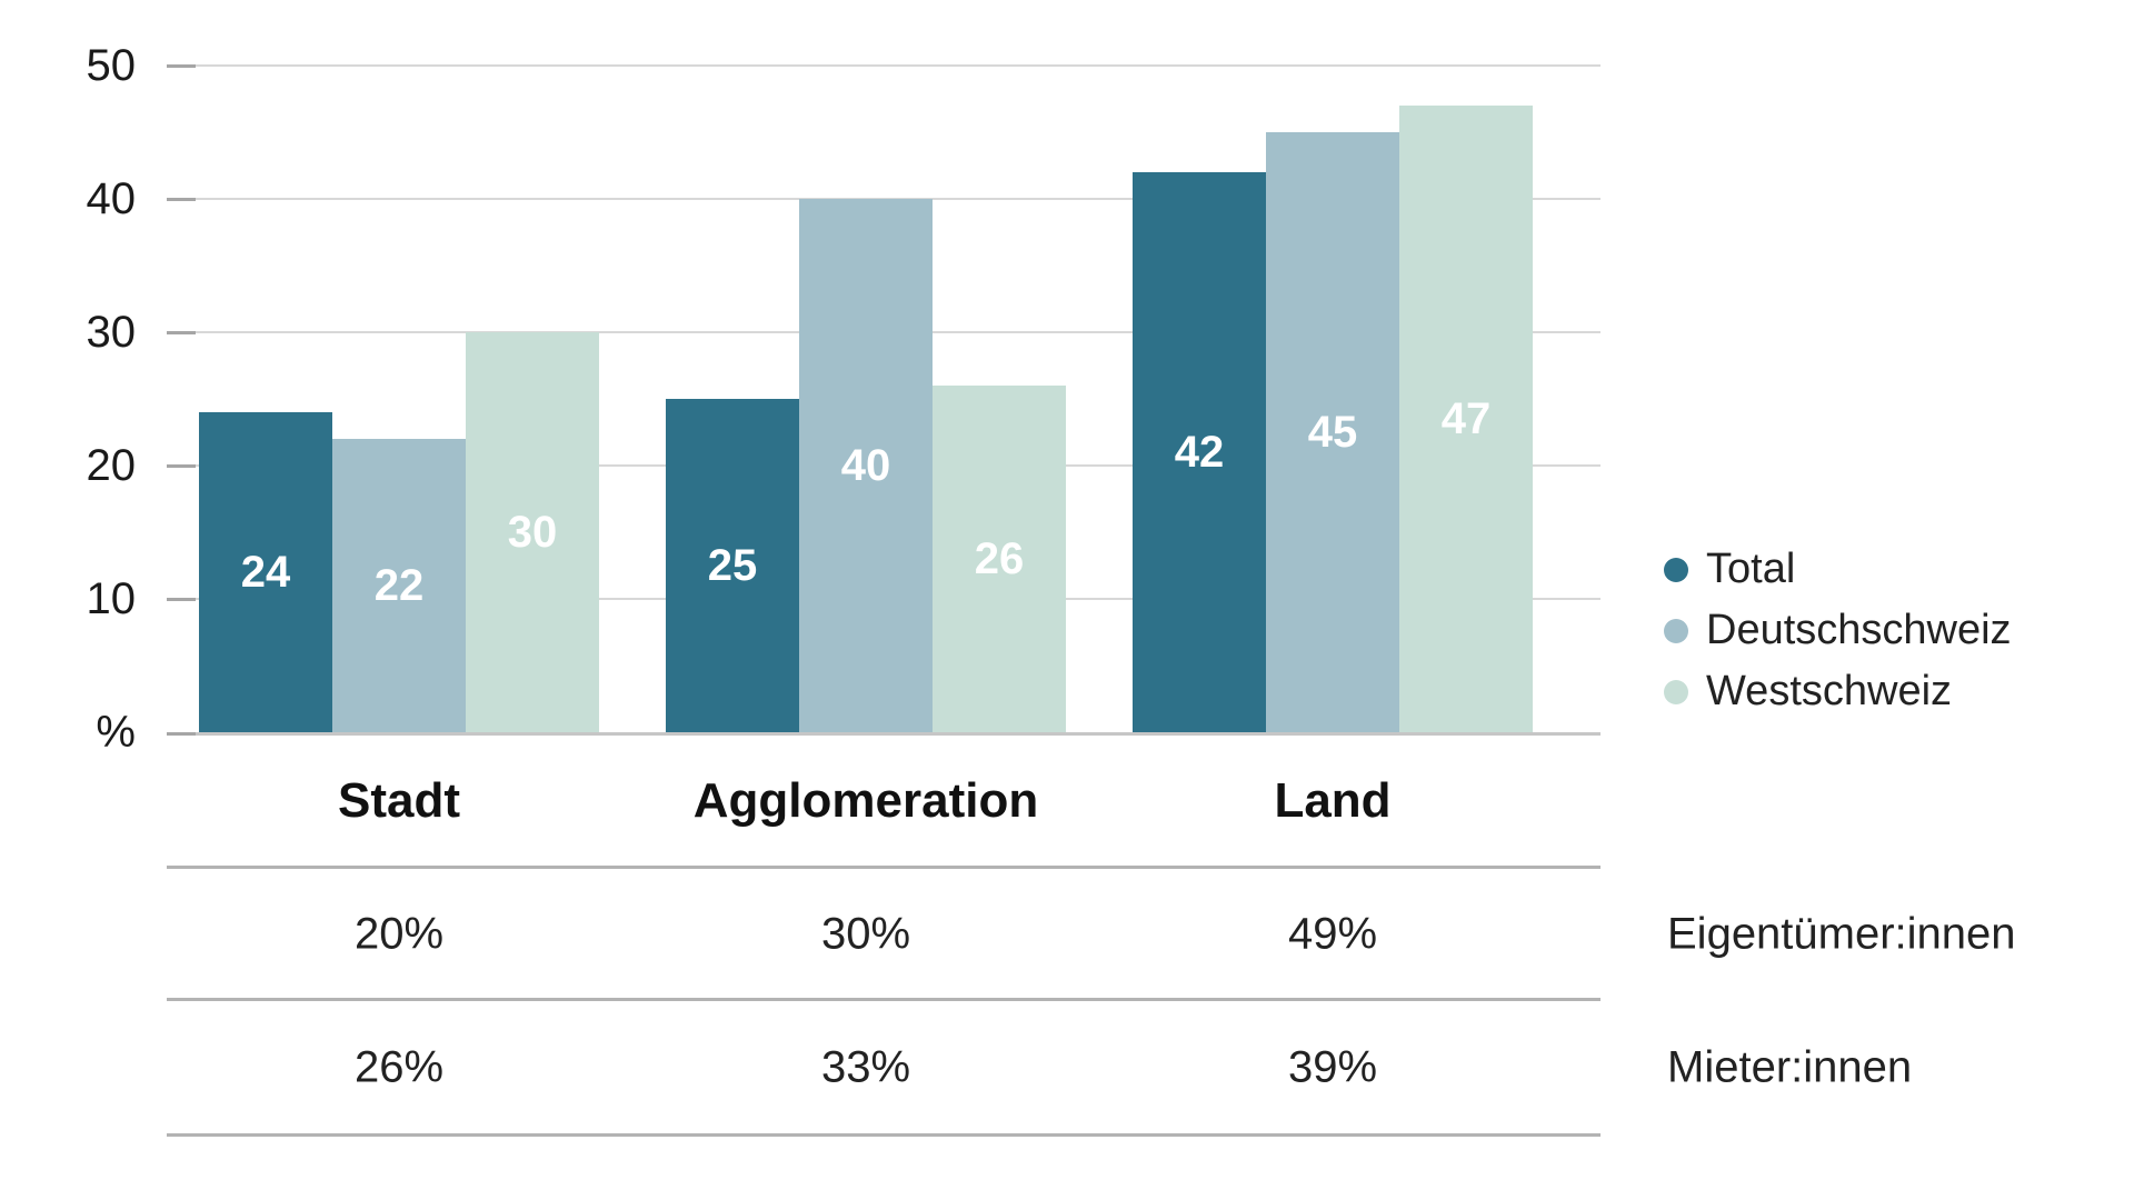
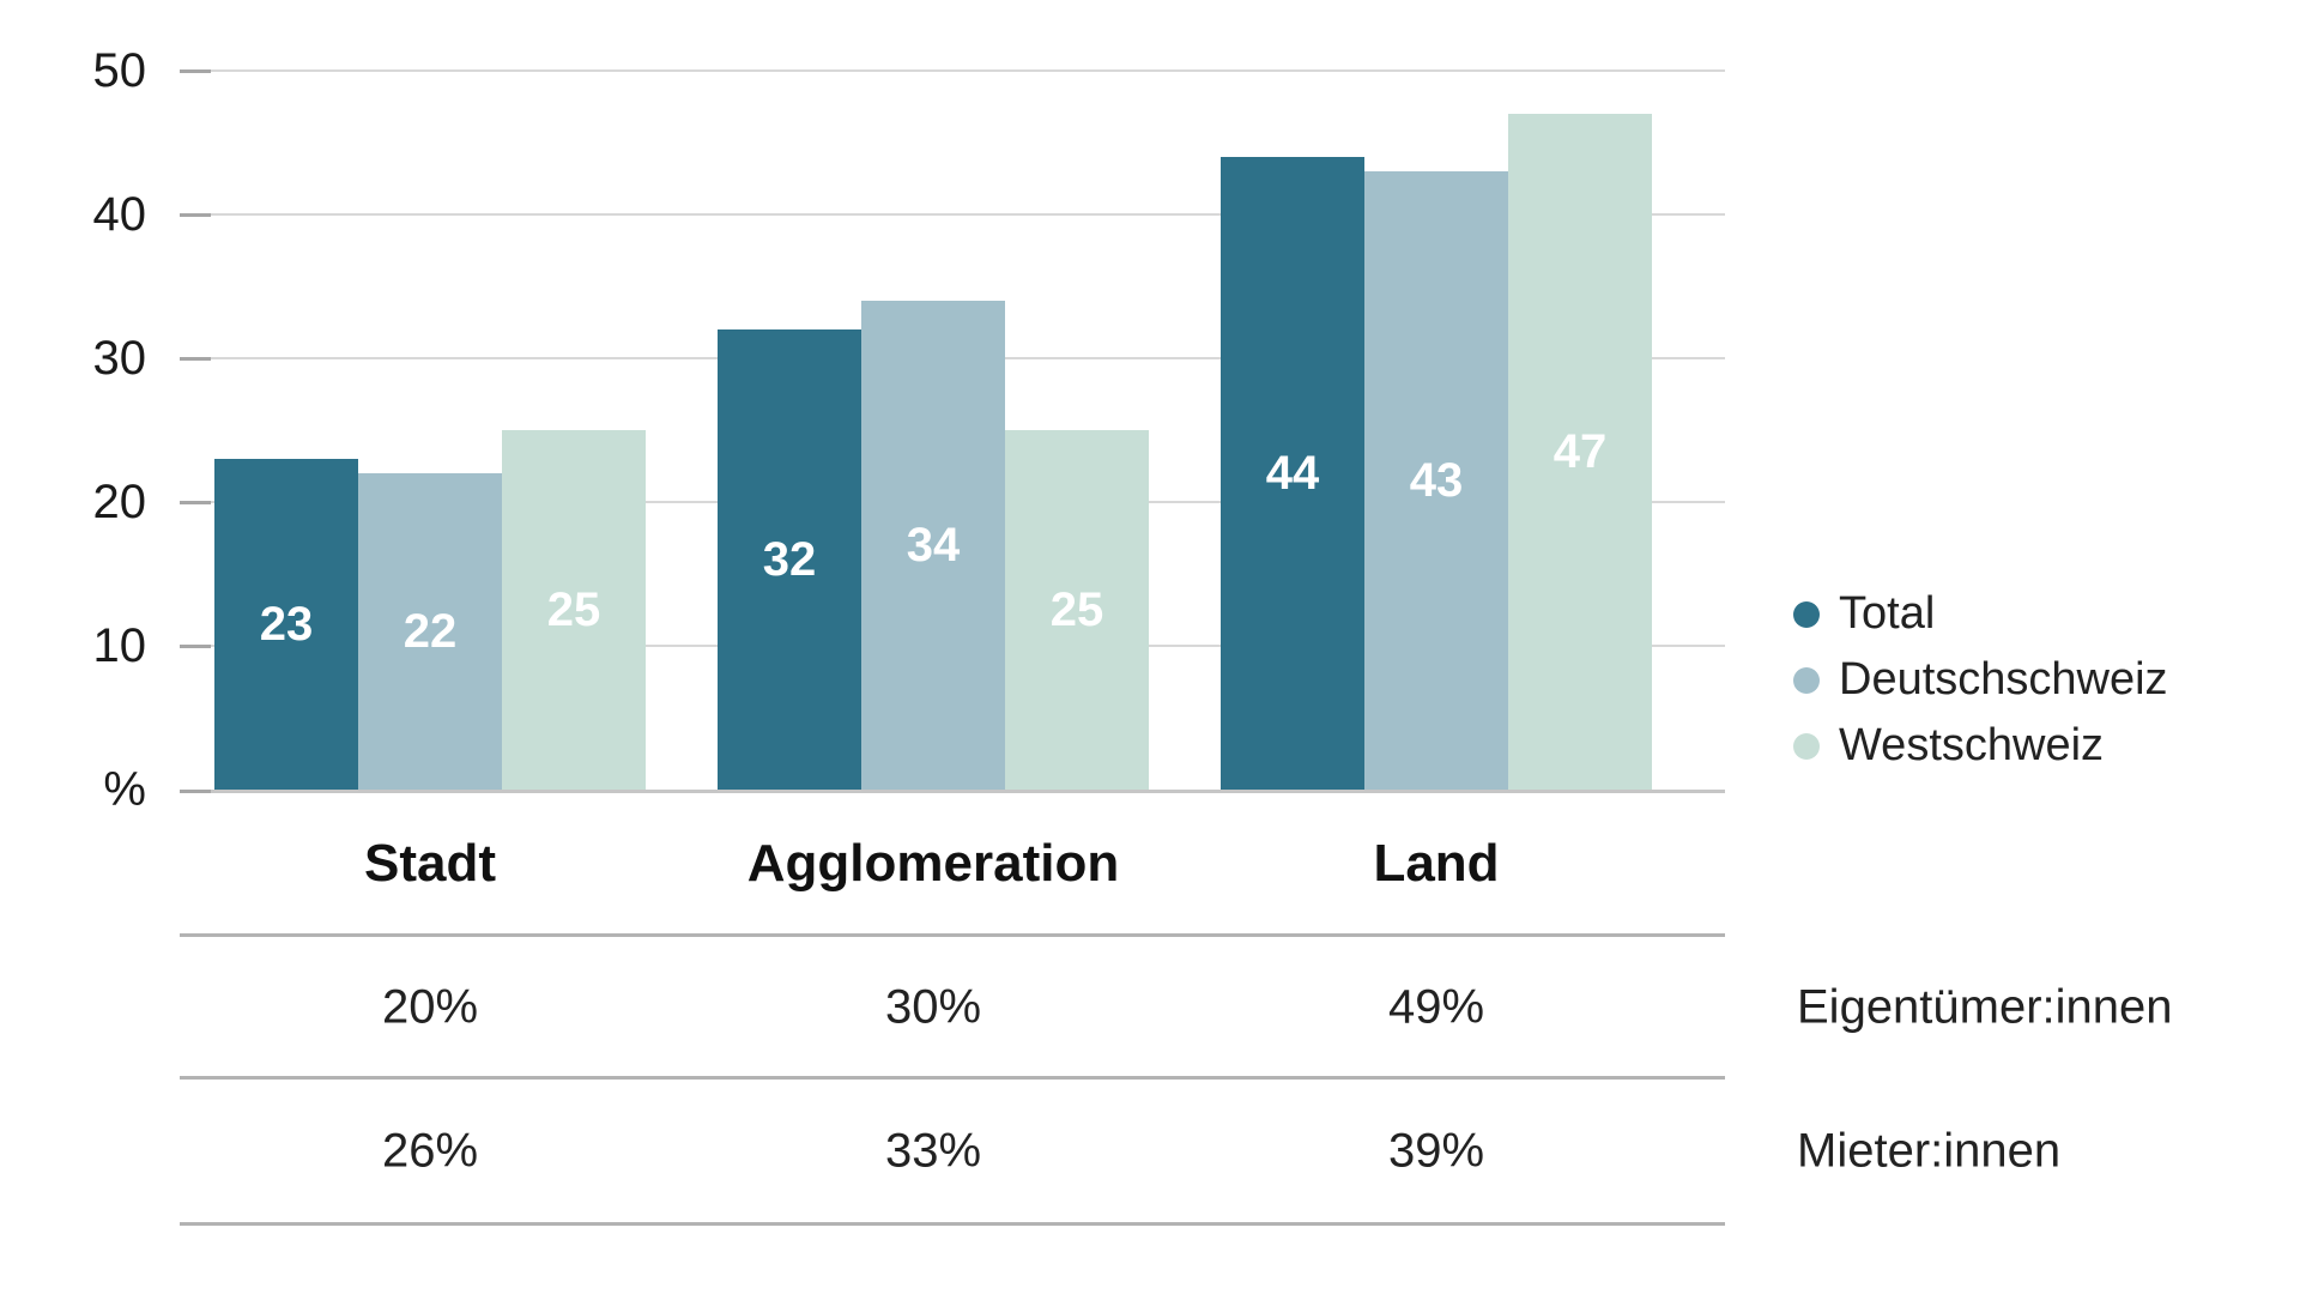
Total/Stadt: 24 -> 23
Westschweiz/Stadt: 30 -> 25
Total/Agglomeration: 25 -> 32
Deutschschweiz/Agglomeration: 40 -> 34
Westschweiz/Agglomeration: 26 -> 25
Total/Land: 42 -> 44
Deutschschweiz/Land: 45 -> 43
